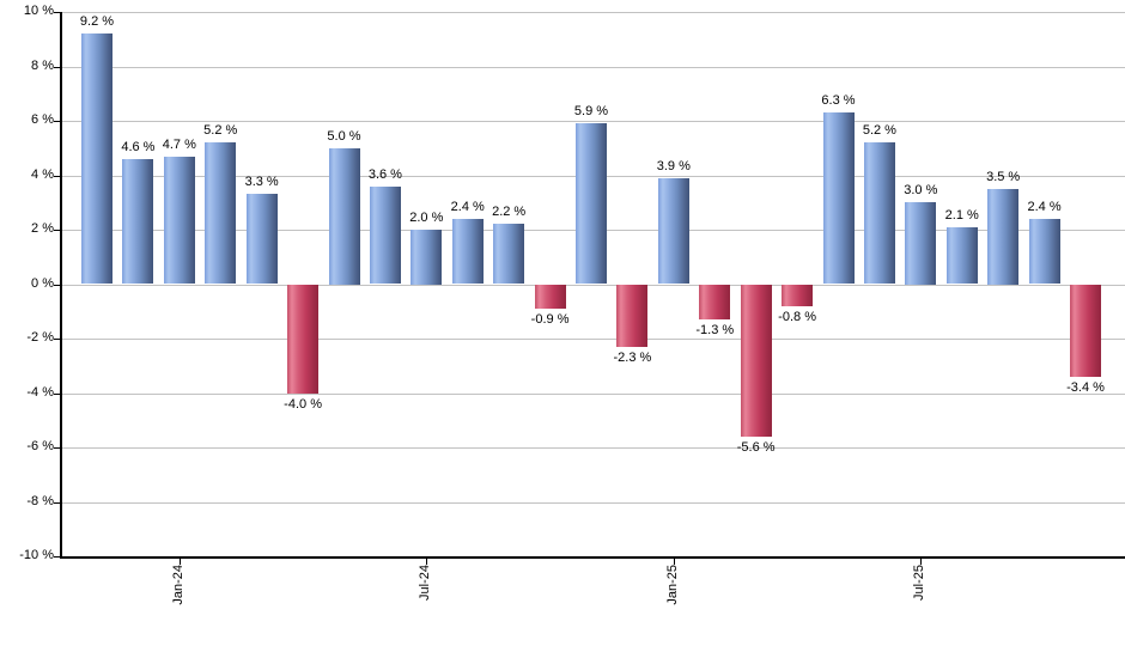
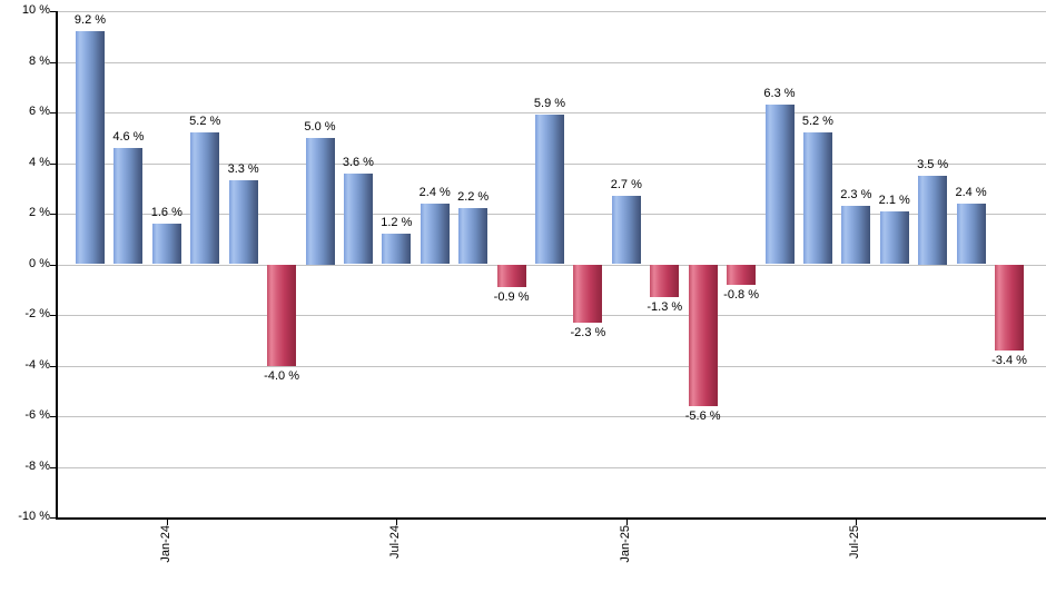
Jan-24: 4.7 -> 1.6
Jul-24: 2.0 -> 1.2
Jan-25: 3.9 -> 2.7
Jul-25: 3.0 -> 2.3
